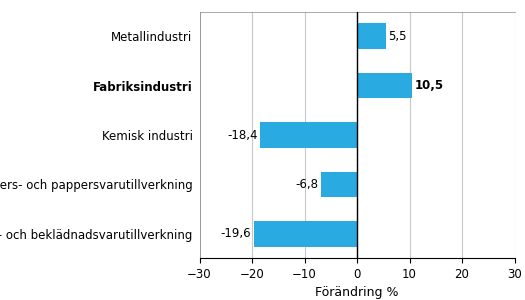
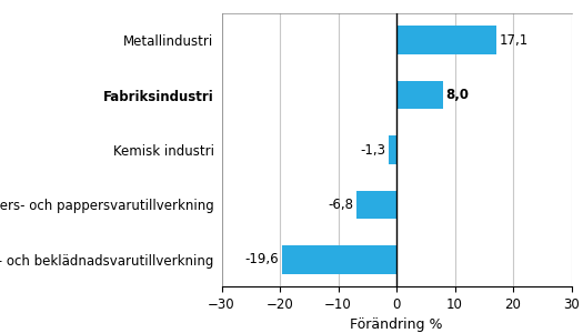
Metallindustri: 5,5 -> 17,1
Fabriksindustri: 10,5 -> 8,0
Kemisk industri: -18,4 -> -1,3
